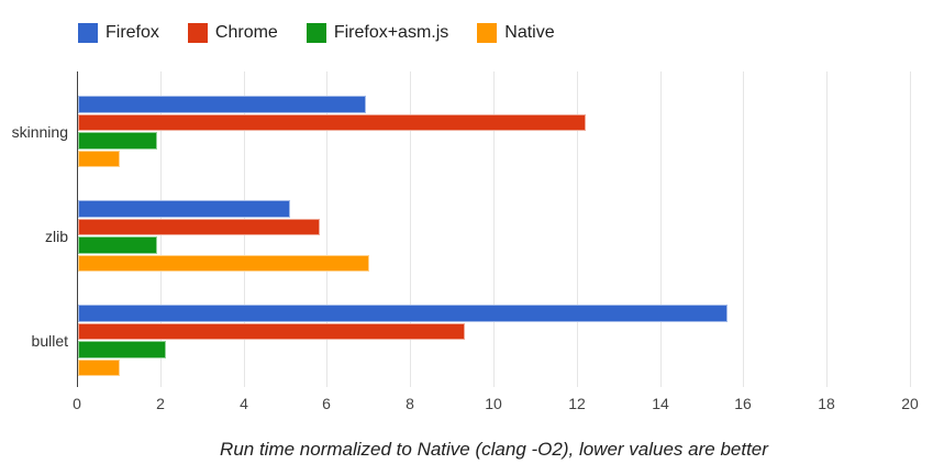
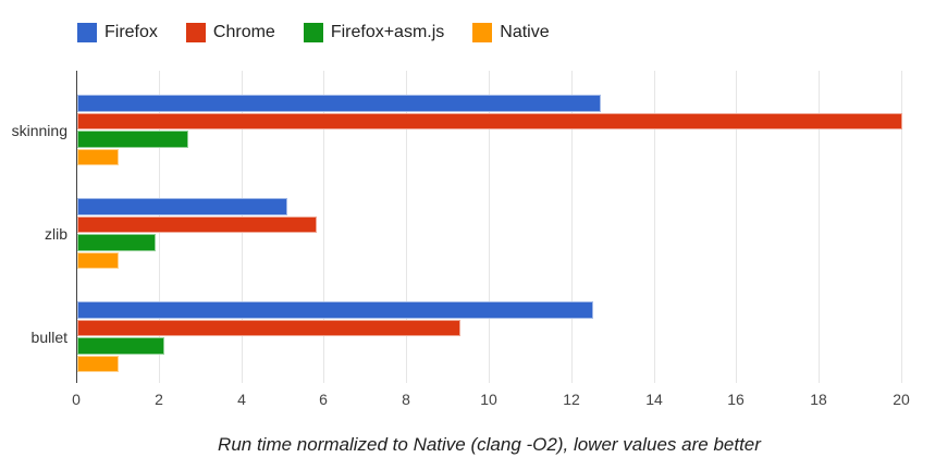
Firefox/skinning: 6.9 -> 12.7
Chrome/skinning: 12.2 -> 20.0
Firefox+asm.js/skinning: 1.9 -> 2.7
Native/zlib: 7 -> 1
Firefox/bullet: 15.6 -> 12.5
